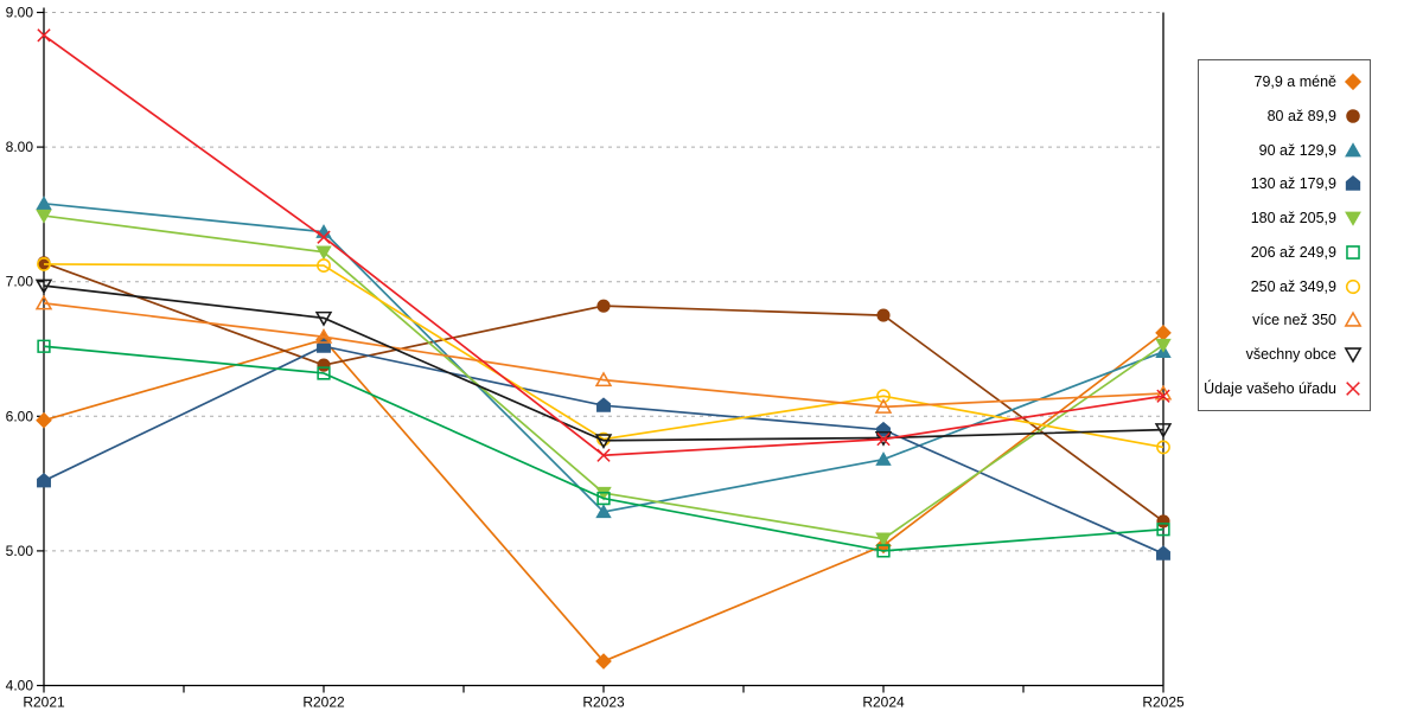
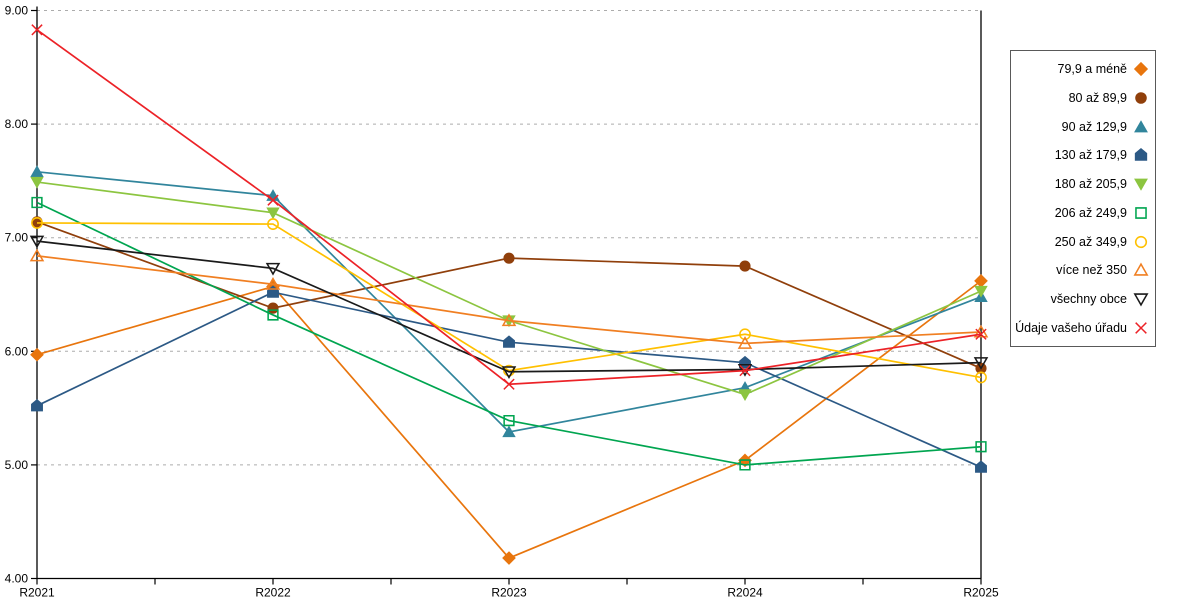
206 až 249,9/R2021: 6.52 -> 7.31
180 až 205,9/R2023: 5.43 -> 6.27
180 až 205,9/R2024: 5.09 -> 5.62
80 až 89,9/R2025: 5.22 -> 5.85
